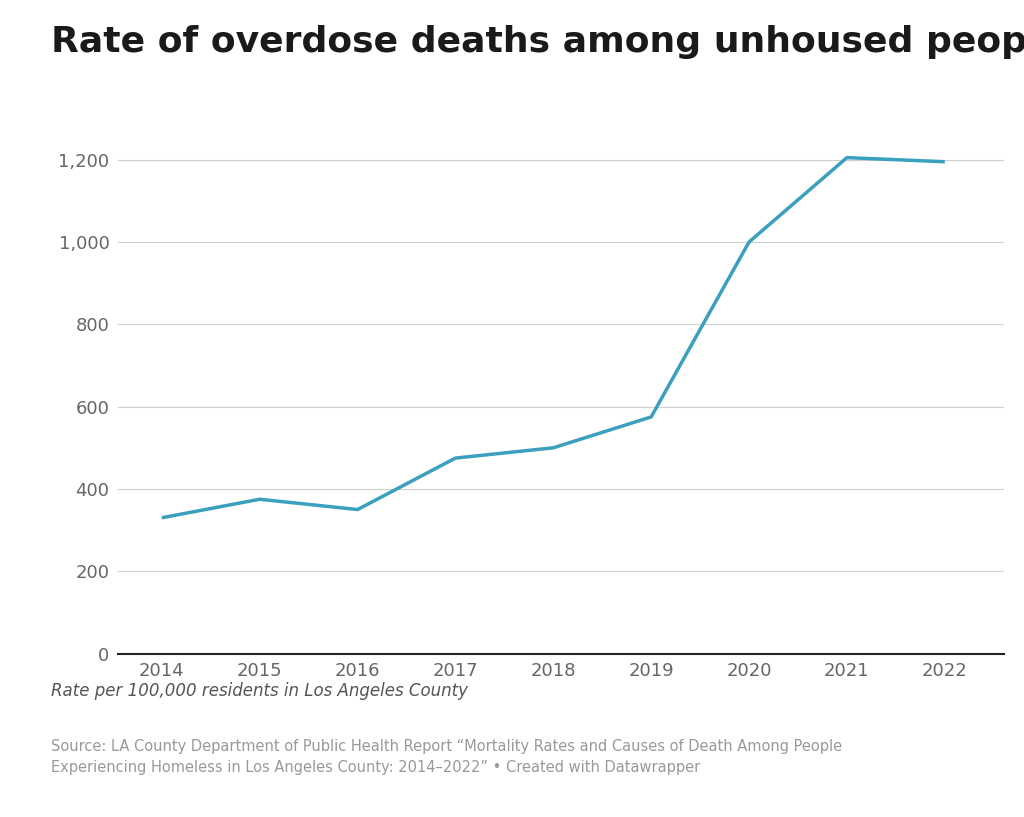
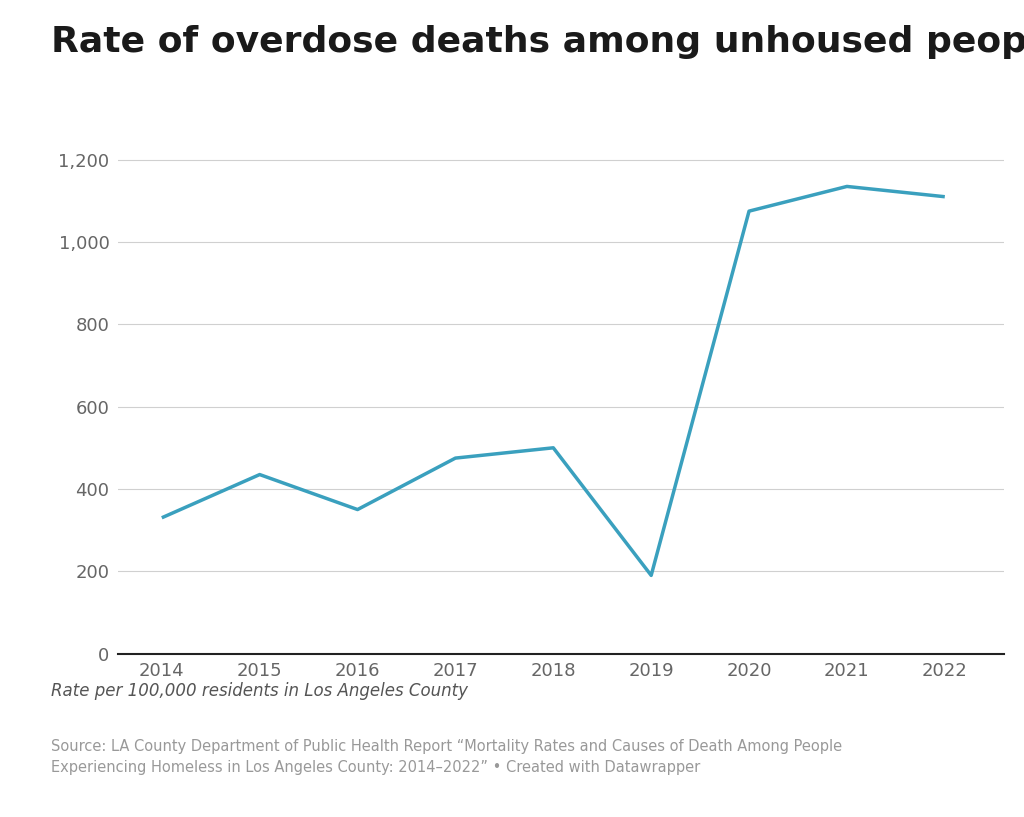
2015: 375 -> 435
2019: 575 -> 190
2020: 1,000 -> 1,075
2021: 1,205 -> 1,135
2022: 1,195 -> 1,110
